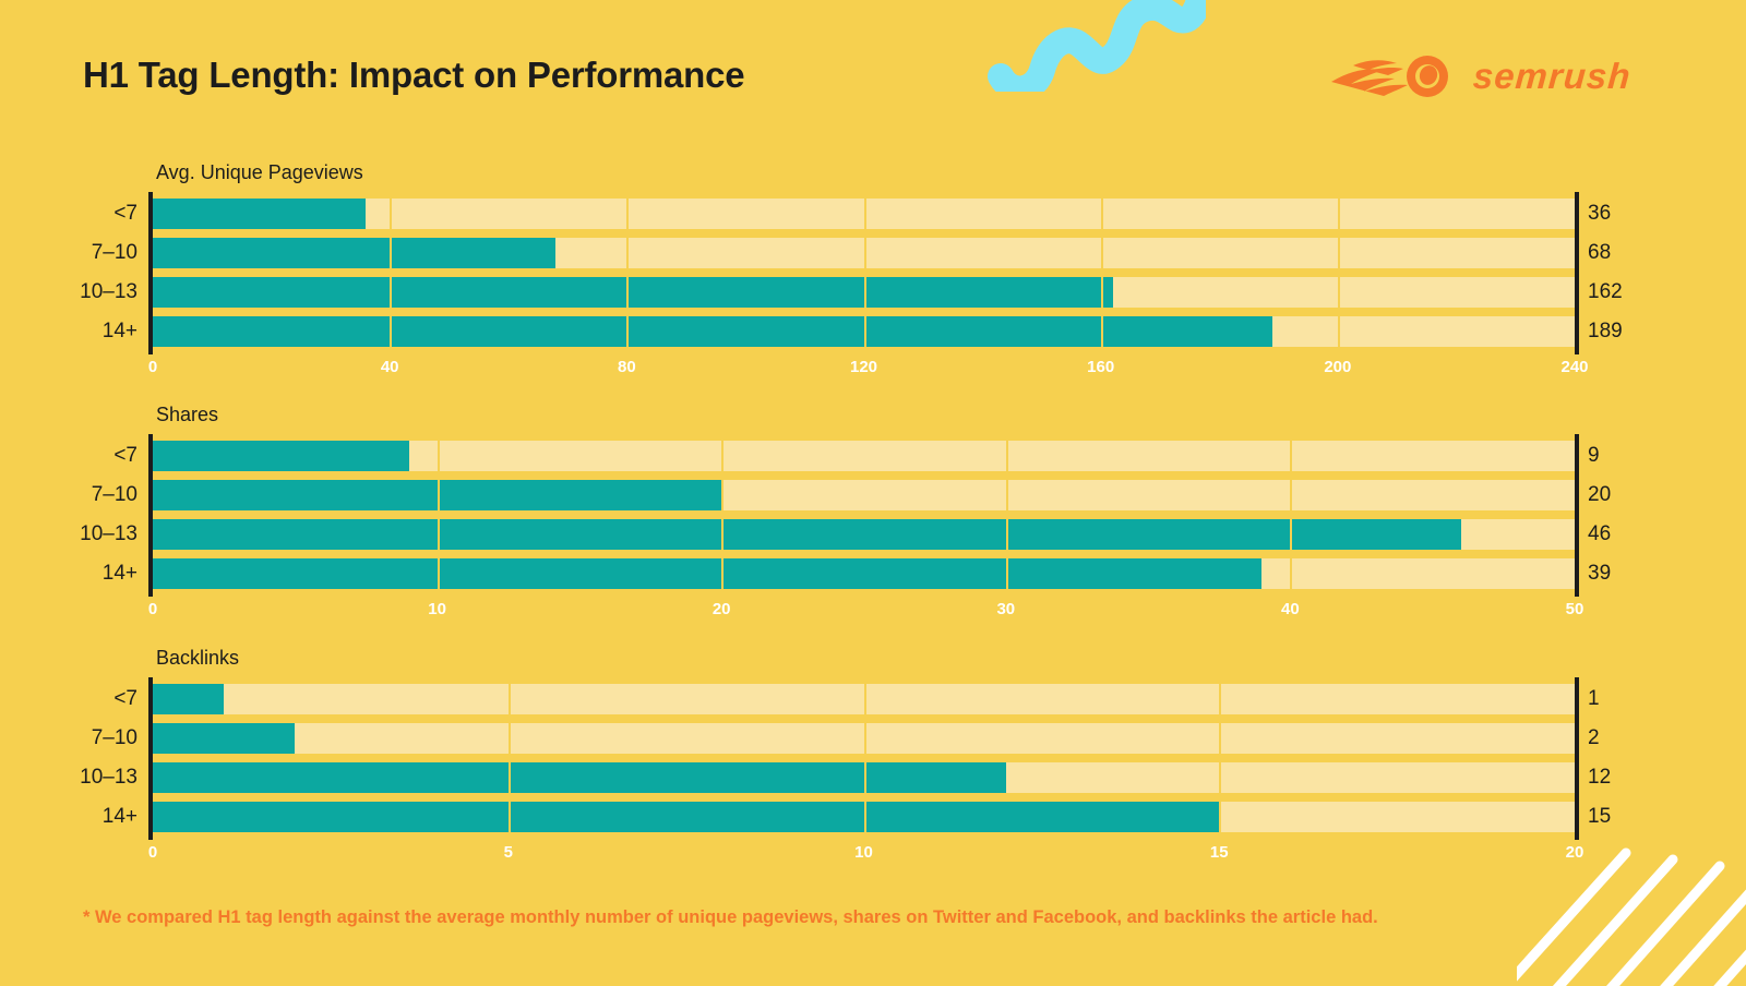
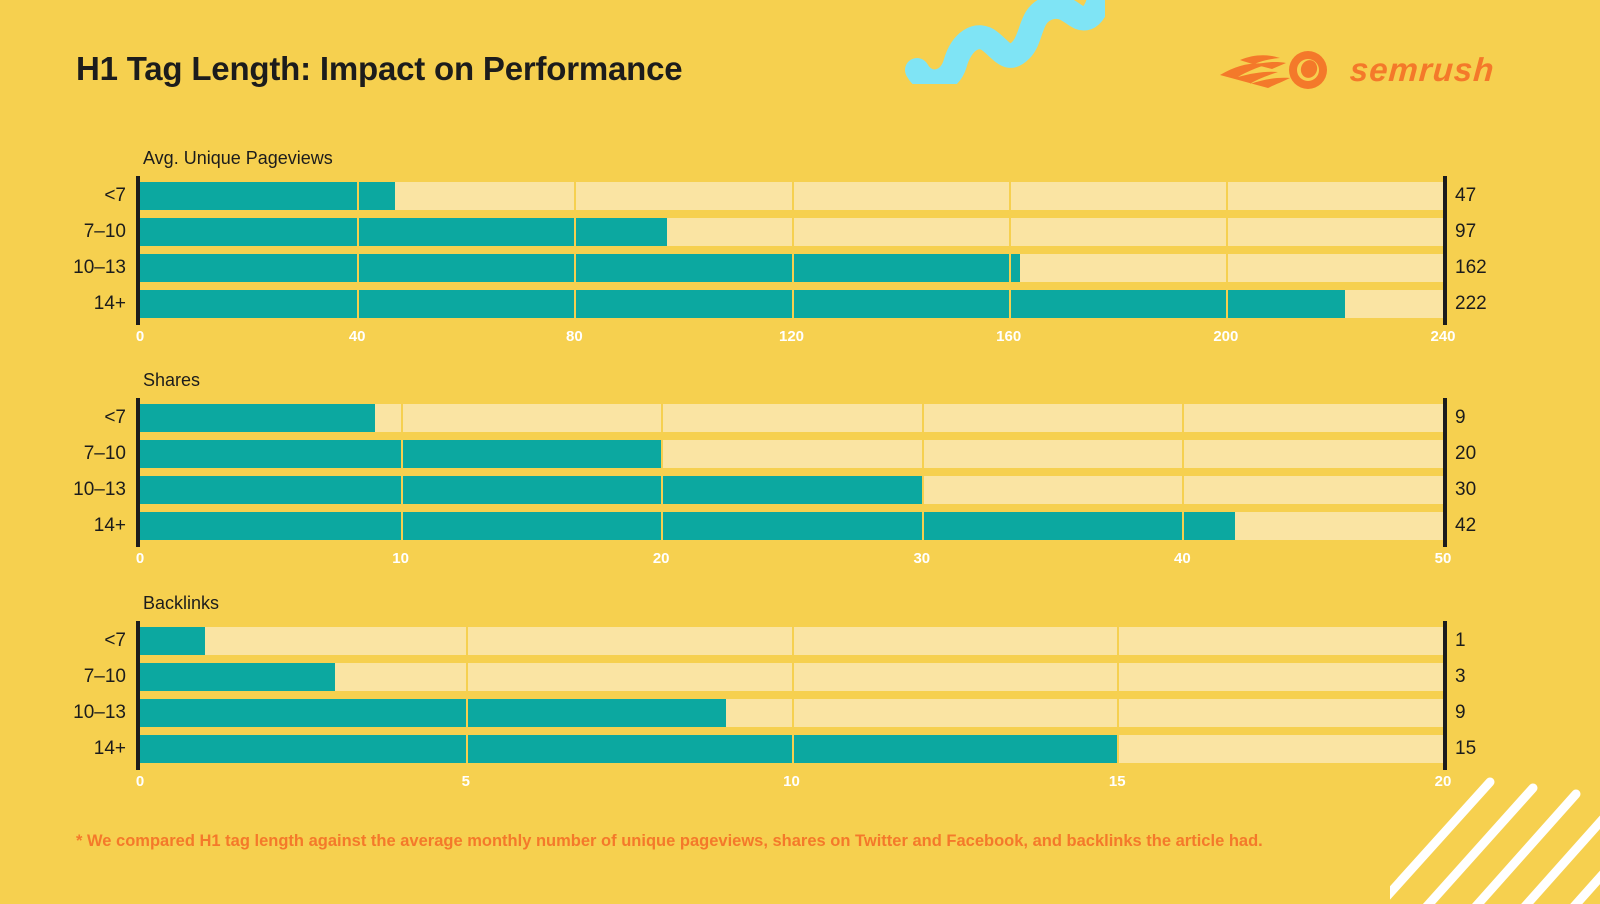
Avg. Unique Pageviews/<7: 36 -> 47
Avg. Unique Pageviews/7–10: 68 -> 97
Avg. Unique Pageviews/14+: 189 -> 222
Shares/10–13: 46 -> 30
Shares/14+: 39 -> 42
Backlinks/7–10: 2 -> 3
Backlinks/10–13: 12 -> 9
